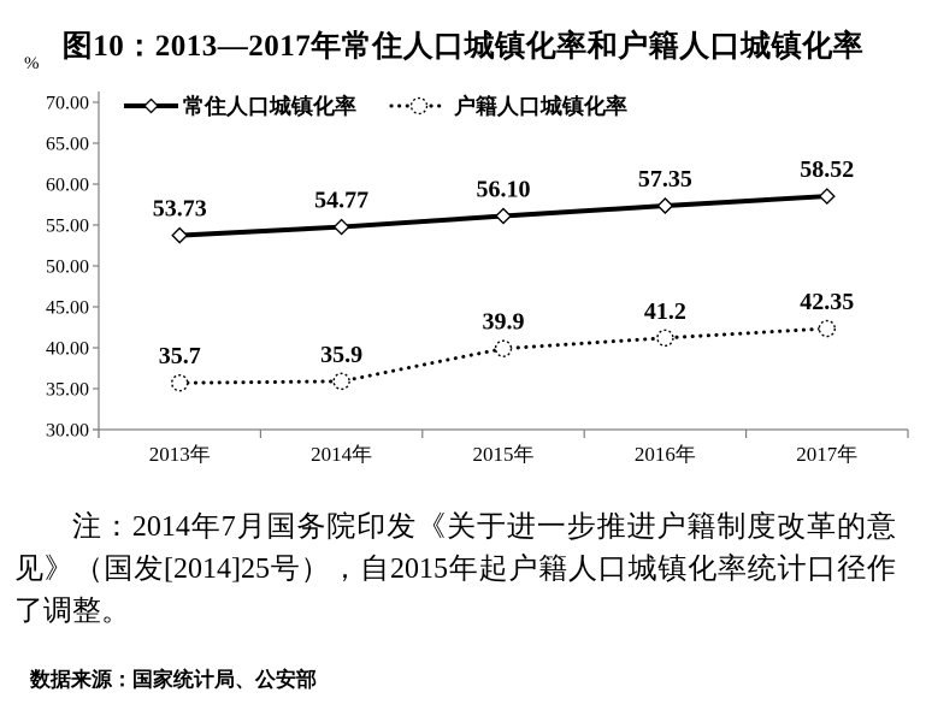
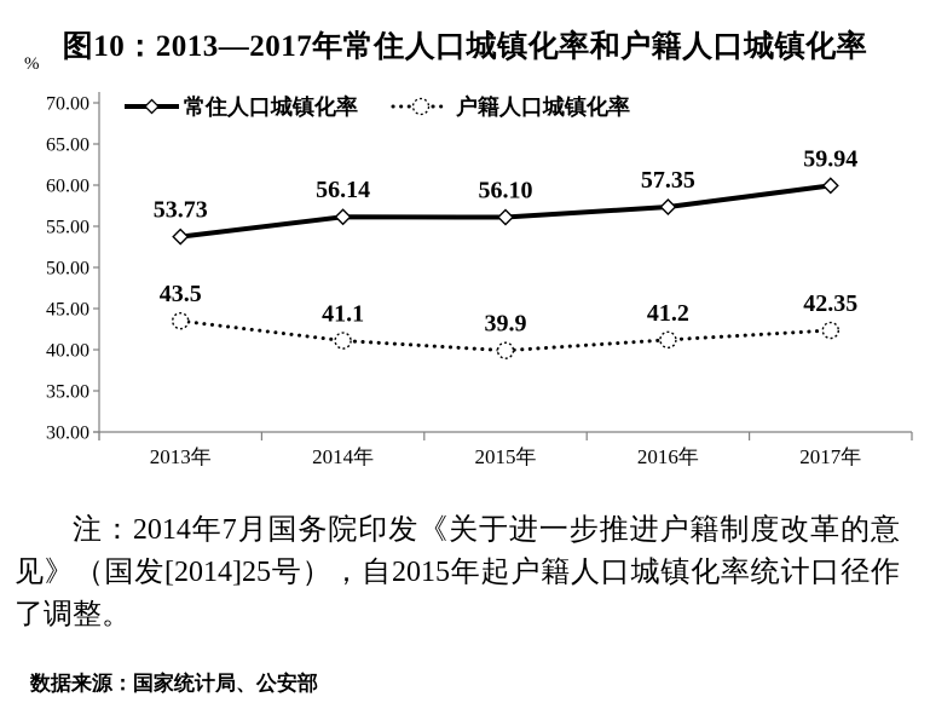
户籍人口城镇化率/2013年: 35.7 -> 43.5
常住人口城镇化率/2014年: 54.77 -> 56.14
户籍人口城镇化率/2014年: 35.9 -> 41.1
常住人口城镇化率/2017年: 58.52 -> 59.94
